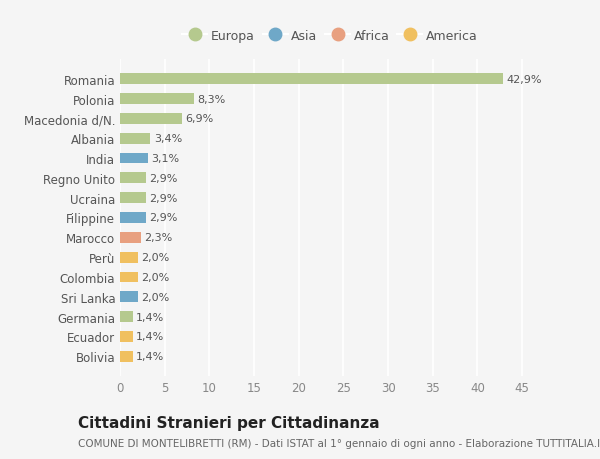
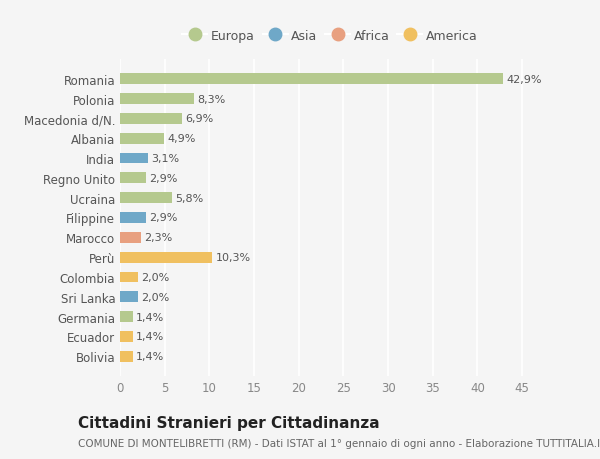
Albania: 3,4% -> 4,9%
Ucraina: 2,9% -> 5,8%
Perù: 2,0% -> 10,3%
